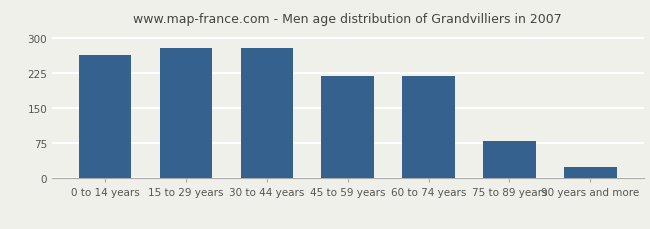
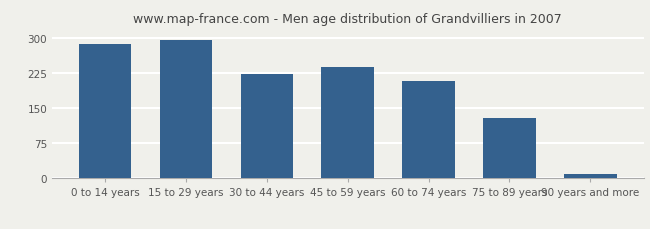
0 to 14 years: 265 -> 288
15 to 29 years: 280 -> 297
30 to 44 years: 280 -> 223
45 to 59 years: 220 -> 238
60 to 74 years: 220 -> 208
75 to 89 years: 80 -> 130
90 years and more: 25 -> 10
